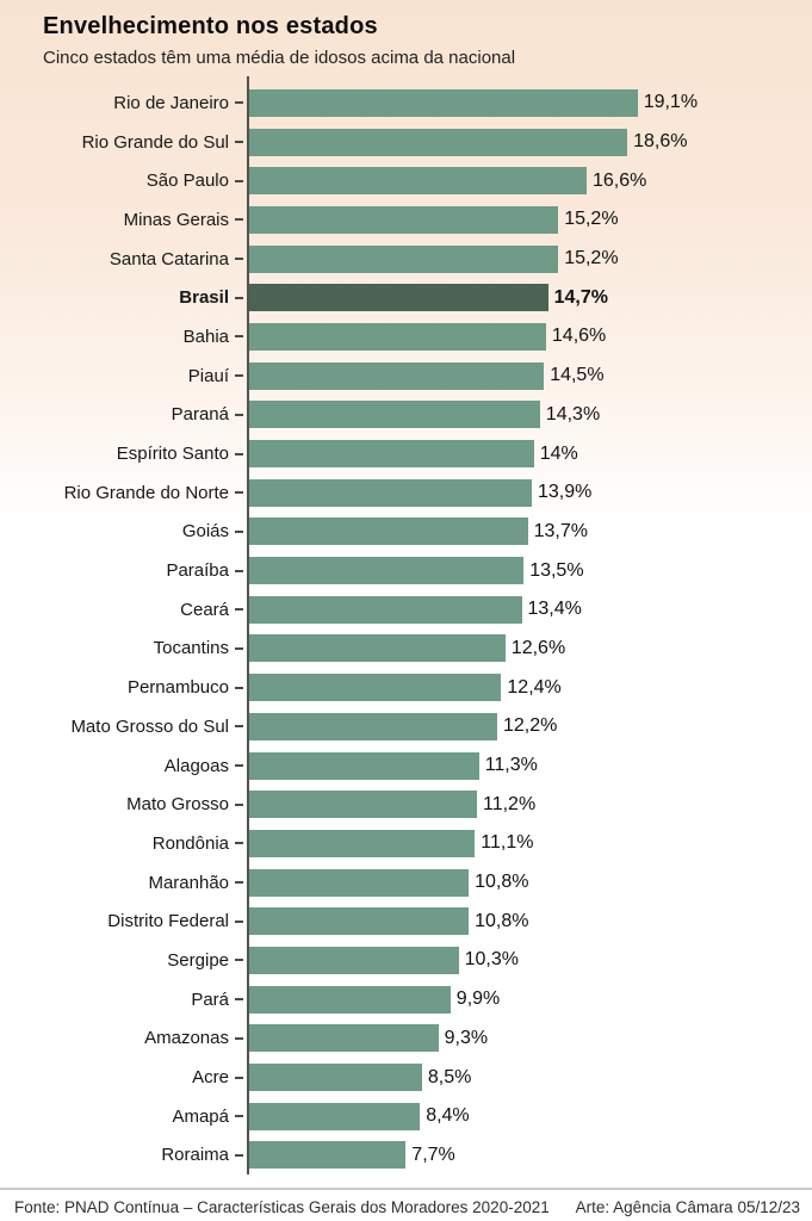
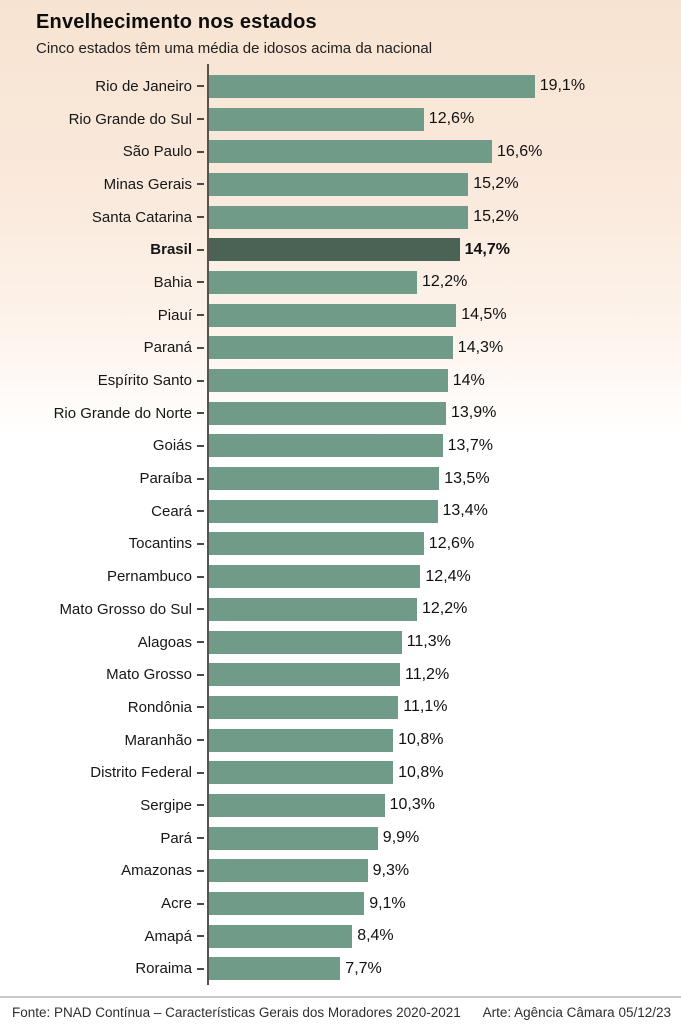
Rio Grande do Sul: 18,6% -> 12,6%
Bahia: 14,6% -> 12,2%
Acre: 8,5% -> 9,1%
